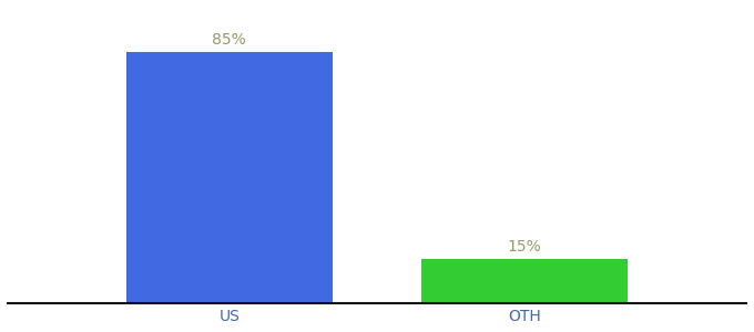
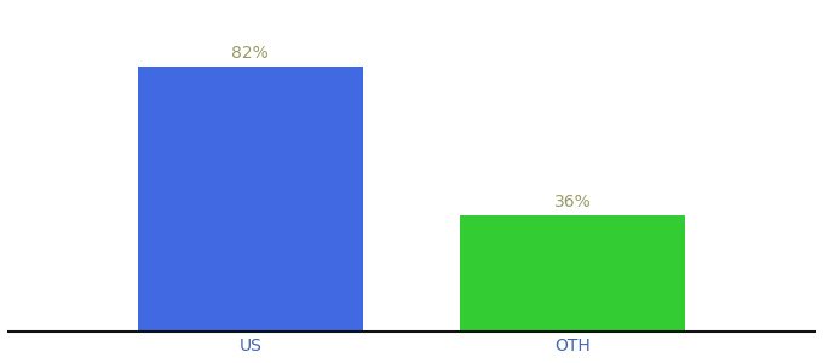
US: 85% -> 82%
OTH: 15% -> 36%
